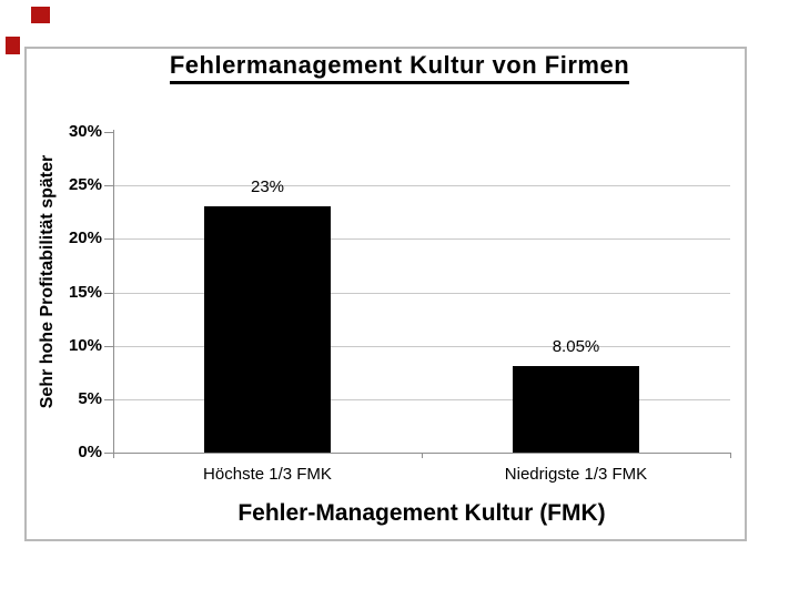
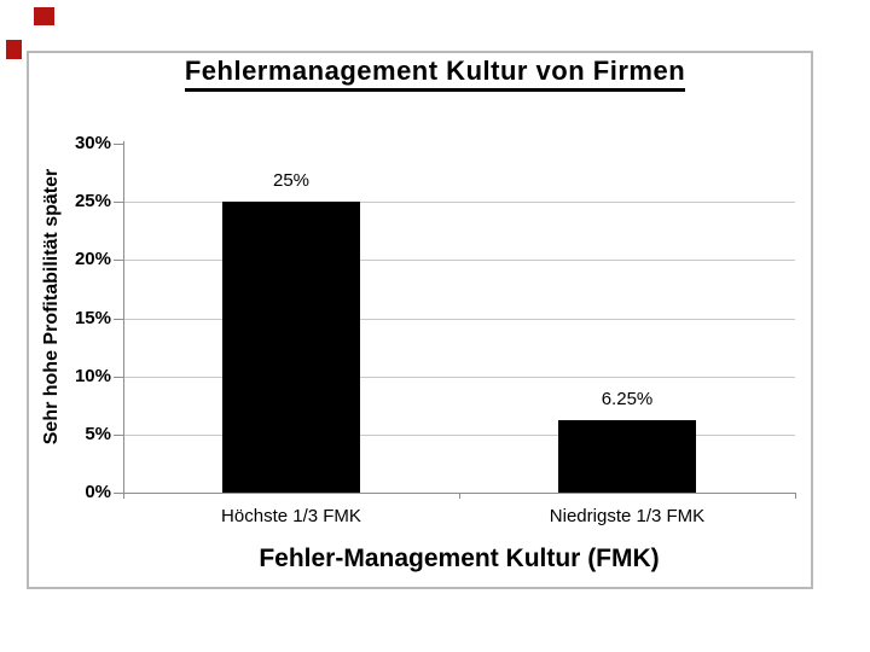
Höchste 1/3 FMK: 23% -> 25%
Niedrigste 1/3 FMK: 8.05% -> 6.25%
